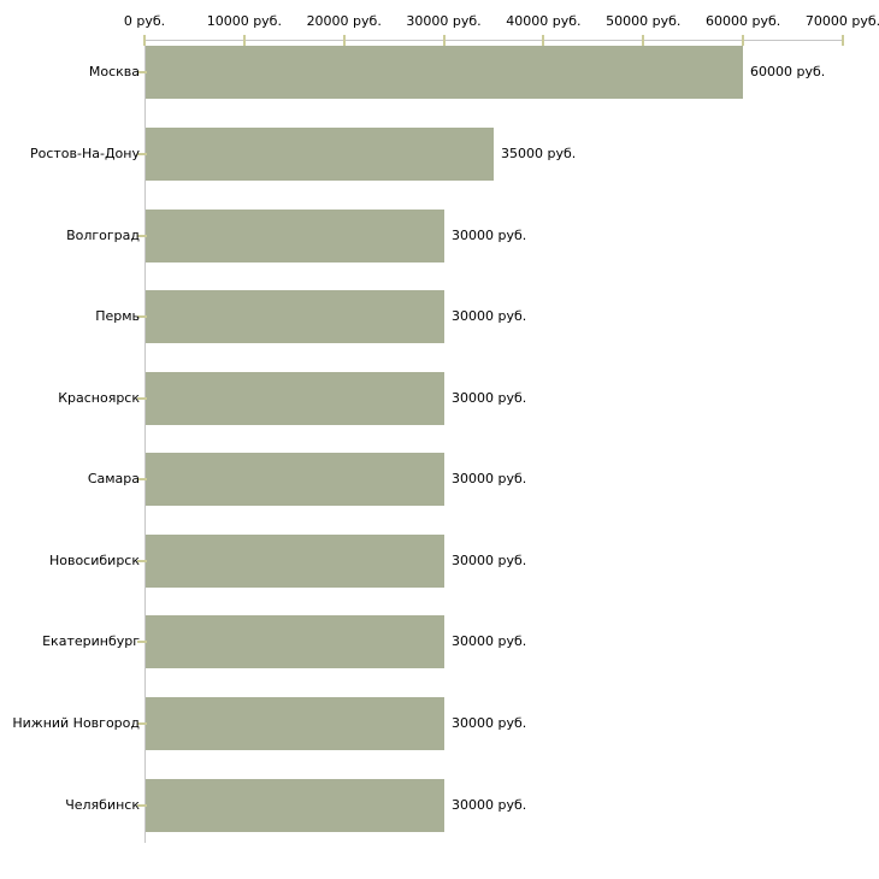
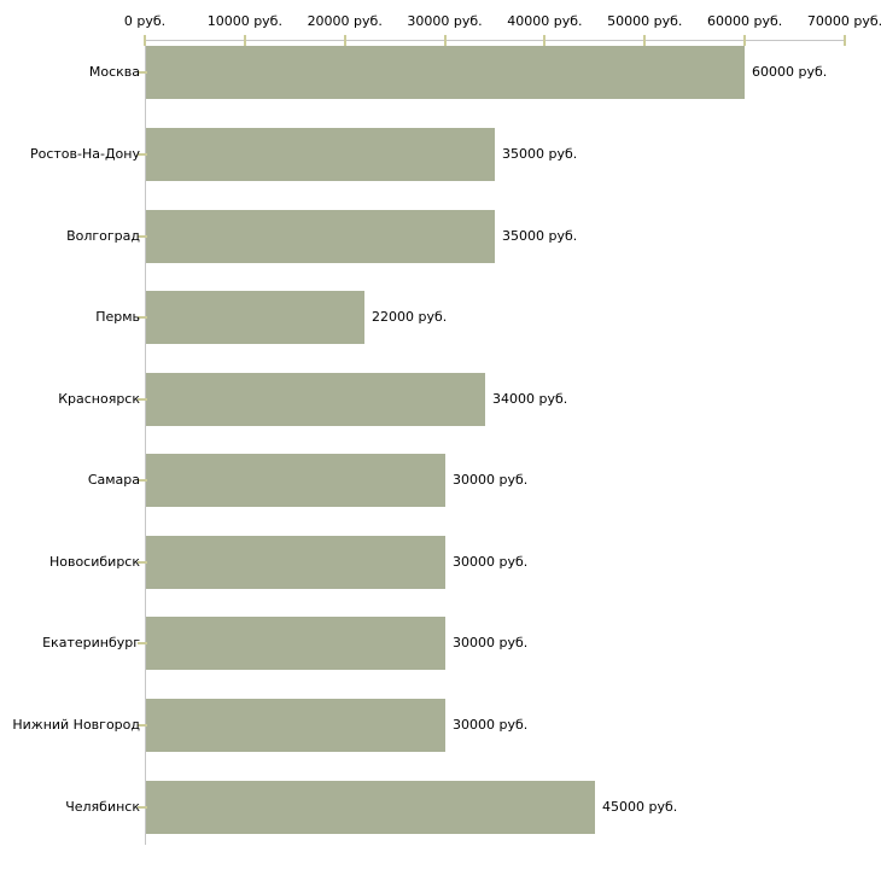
Волгоград: 30000 -> 35000
Пермь: 30000 -> 22000
Красноярск: 30000 -> 34000
Челябинск: 30000 -> 45000
